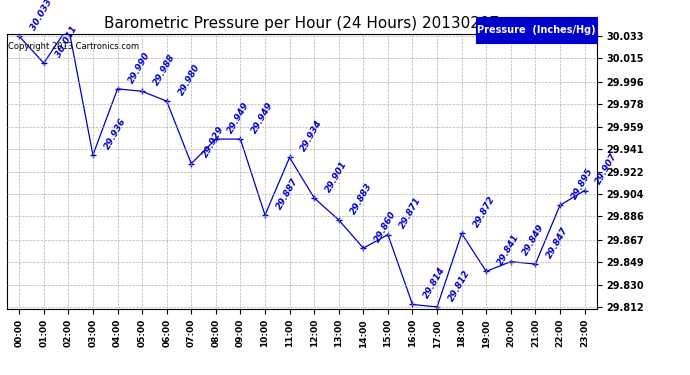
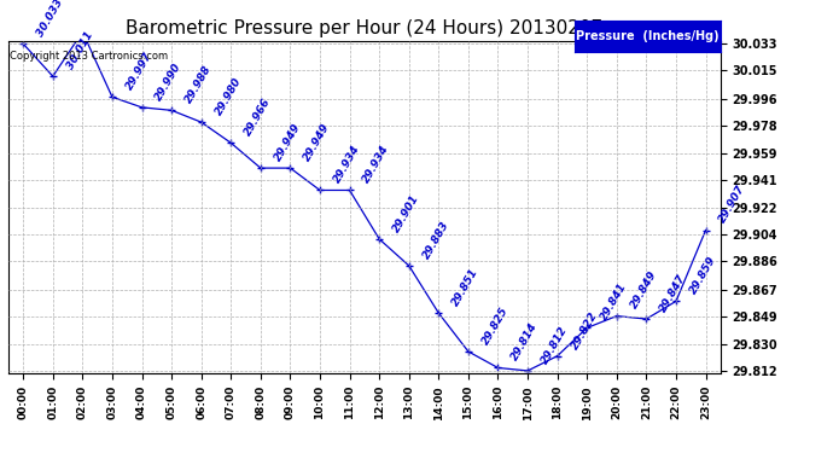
03:00: 29.936 -> 29.997
07:00: 29.929 -> 29.966
10:00: 29.887 -> 29.934
14:00: 29.860 -> 29.851
15:00: 29.871 -> 29.825
18:00: 29.872 -> 29.822
22:00: 29.895 -> 29.859
